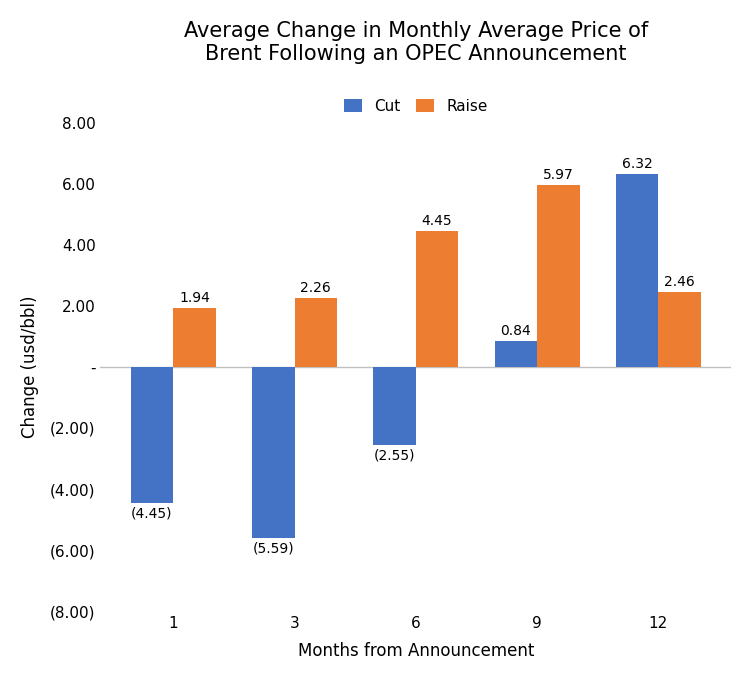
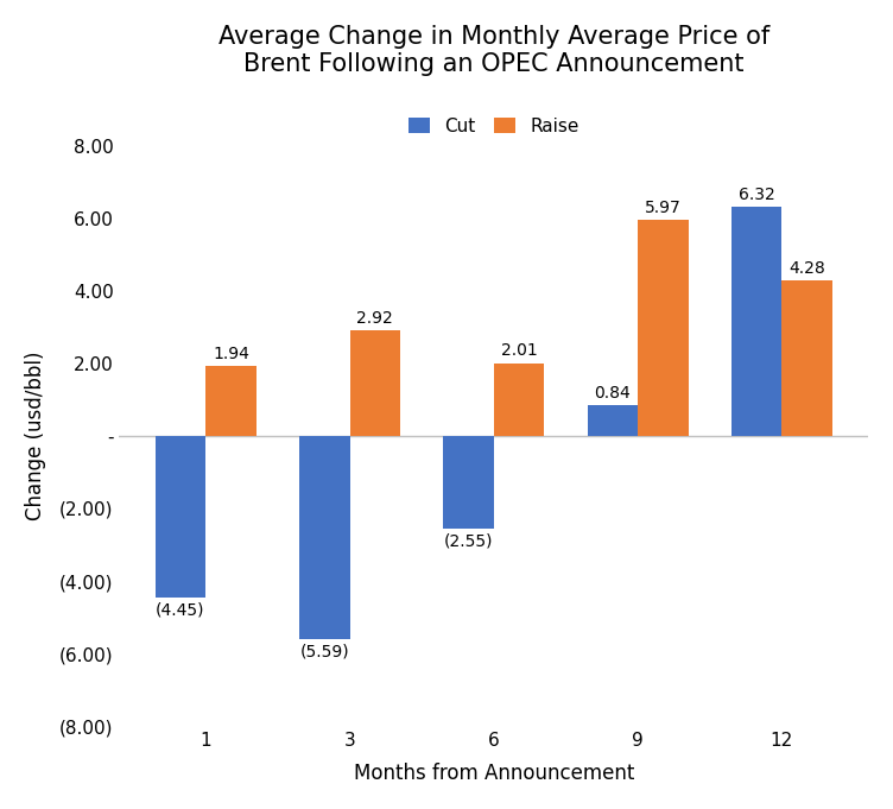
Raise/3: 2.26 -> 2.92
Raise/6: 4.45 -> 2.01
Raise/12: 2.46 -> 4.28
